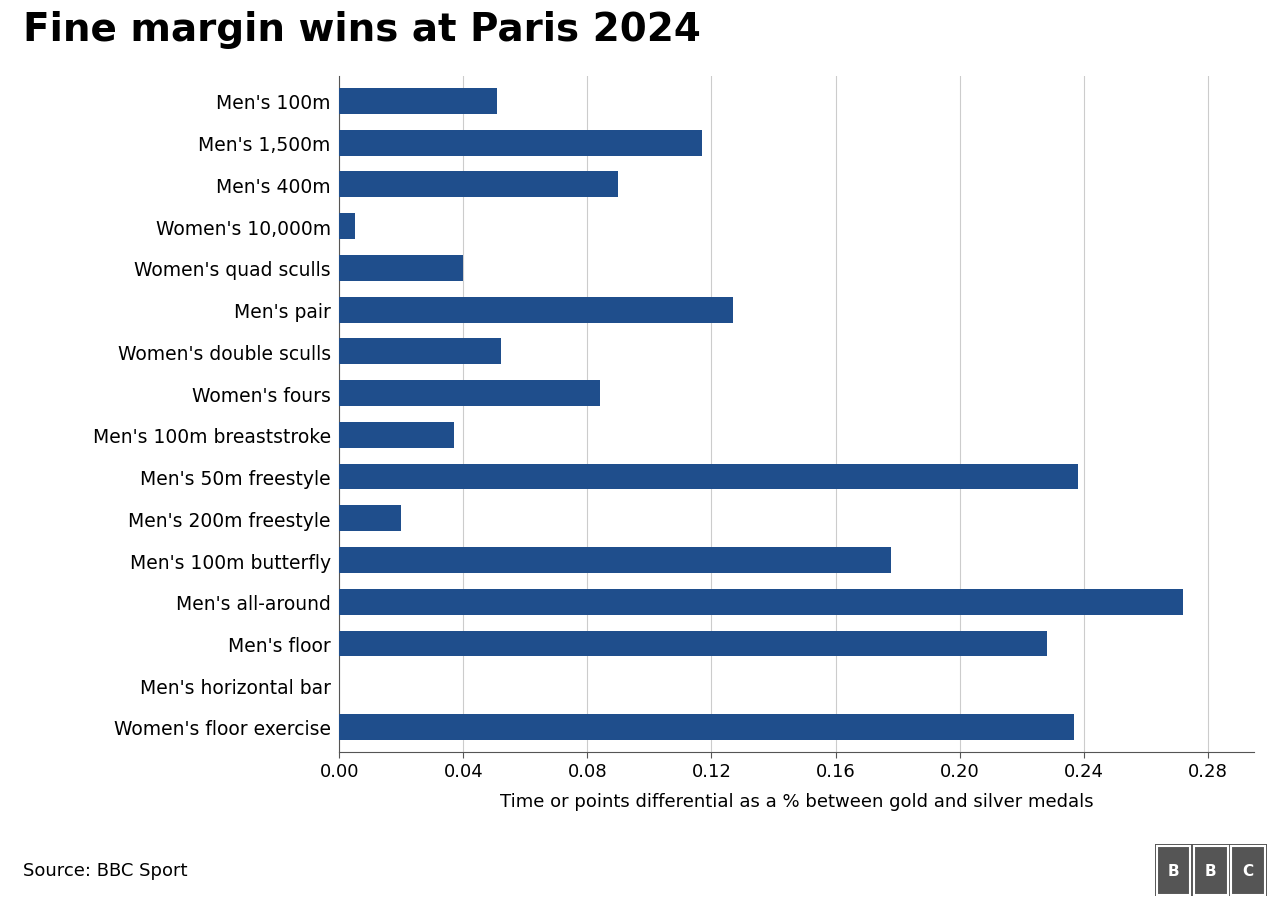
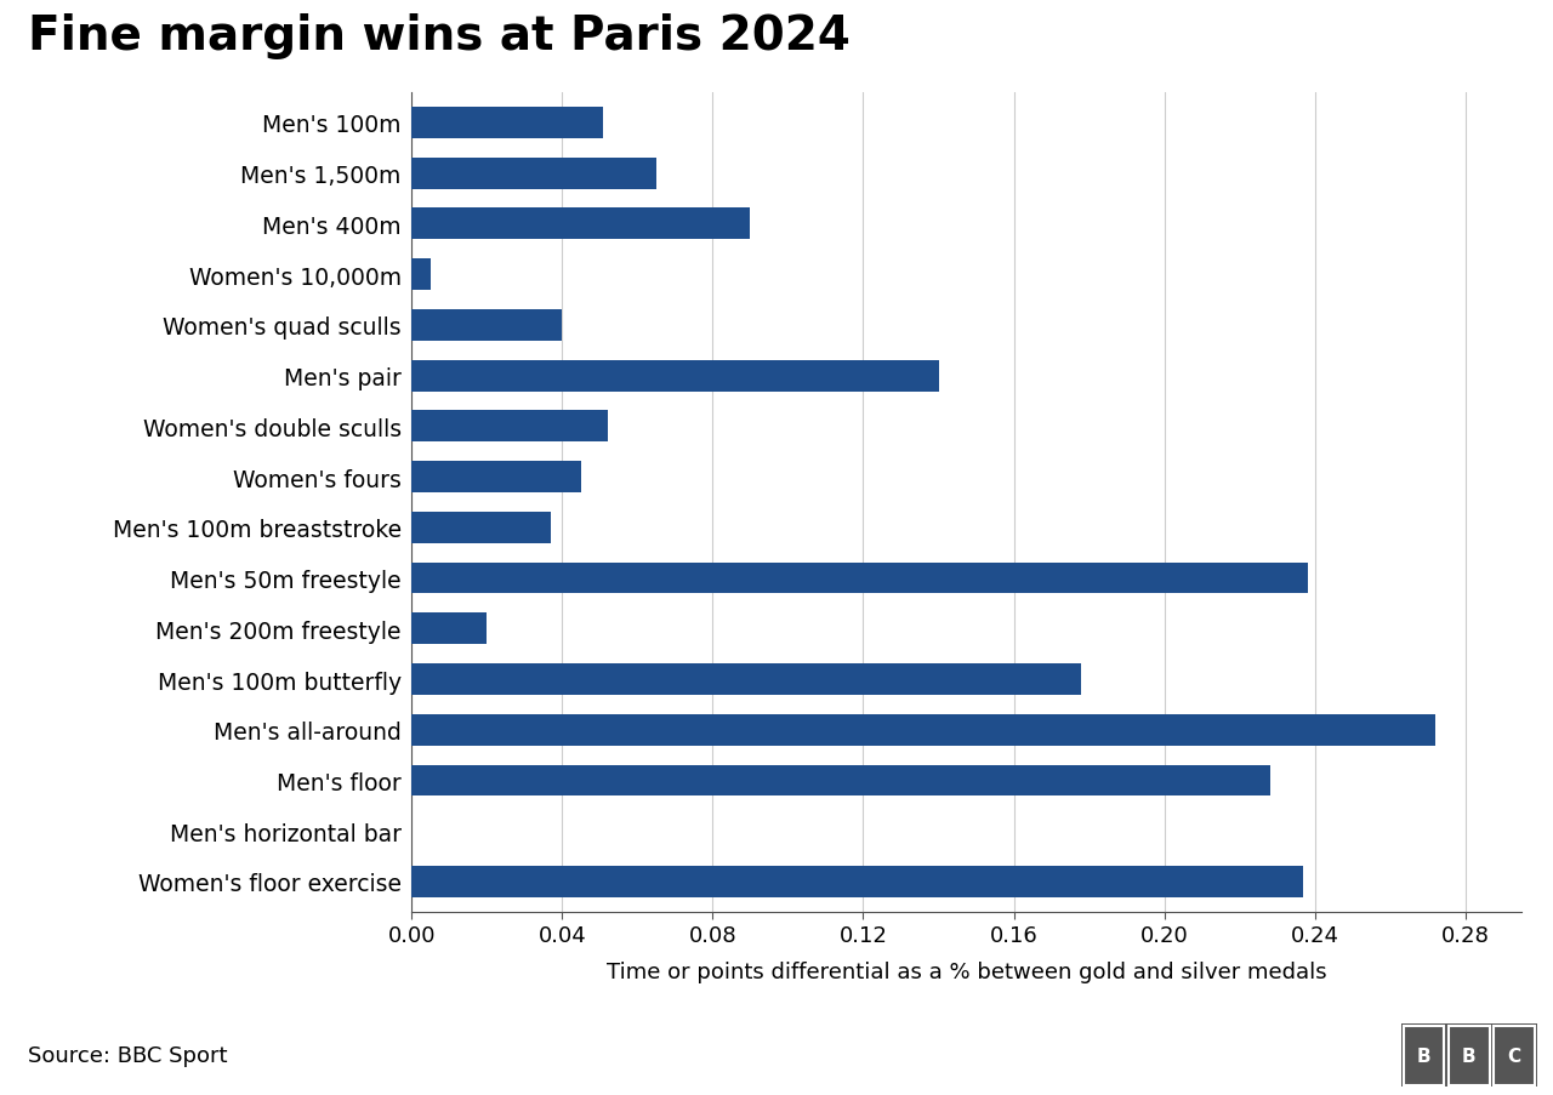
Men's 1,500m: 0.117 -> 0.065
Men's pair: 0.127 -> 0.140
Women's fours: 0.084 -> 0.045
